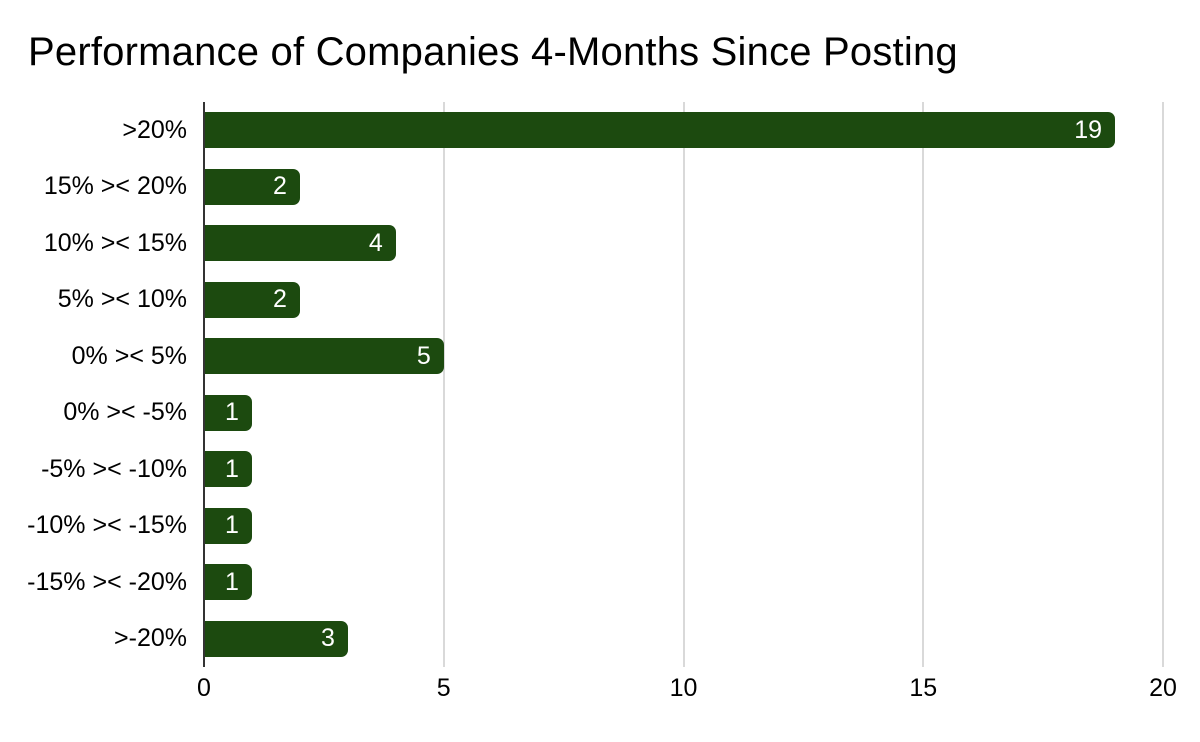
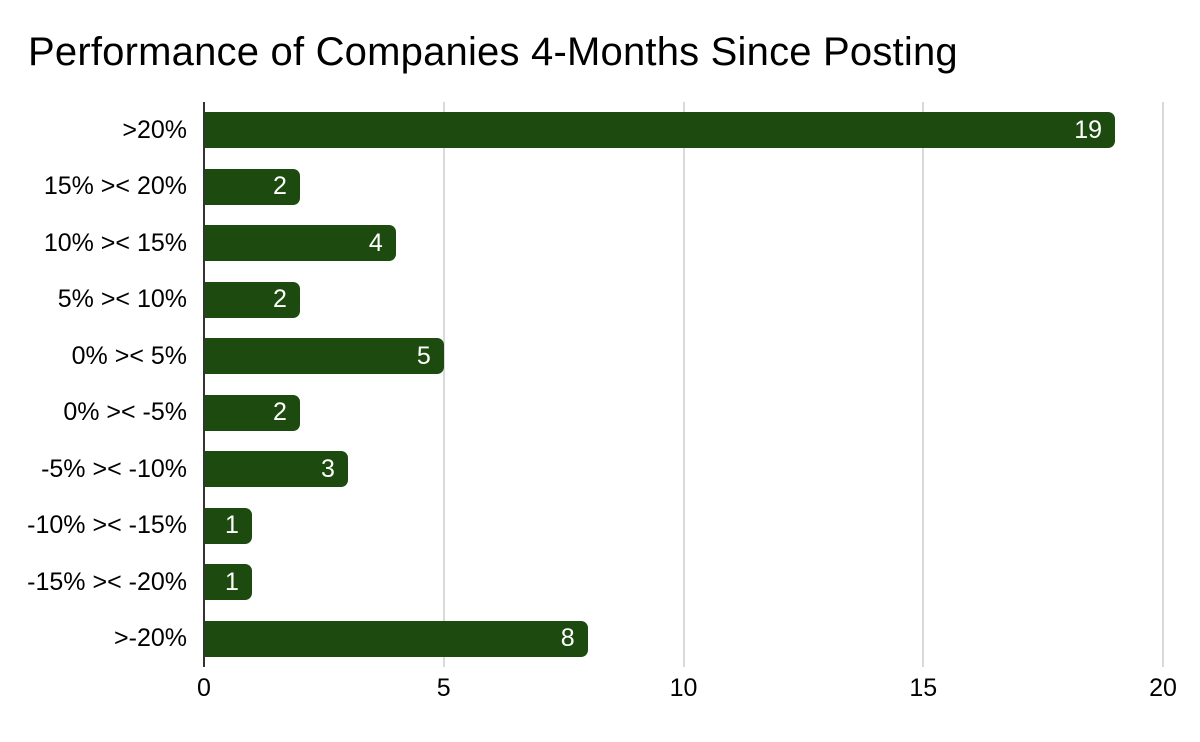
0% >< -5%: 1 -> 2
-5% >< -10%: 1 -> 3
>-20%: 3 -> 8
